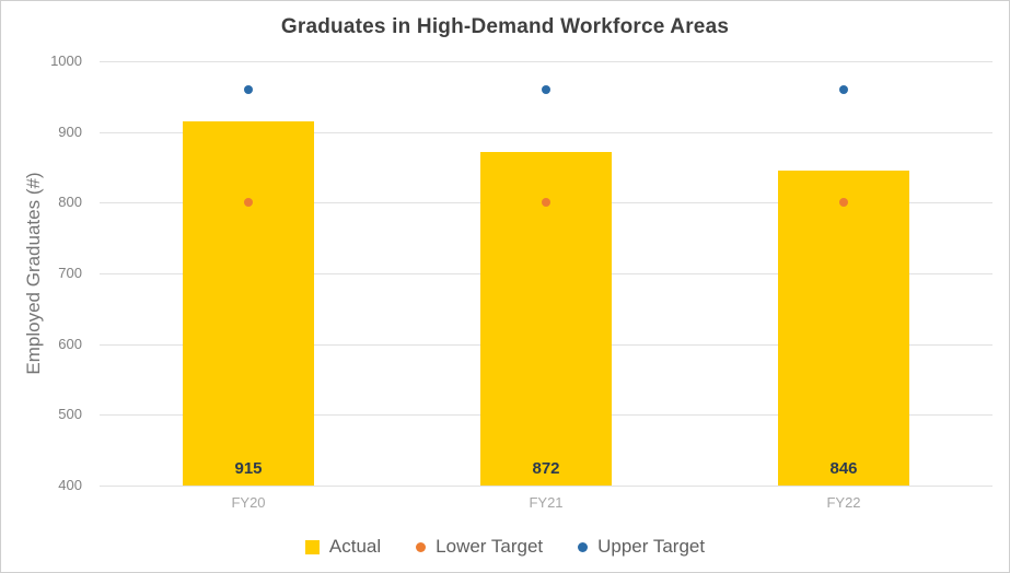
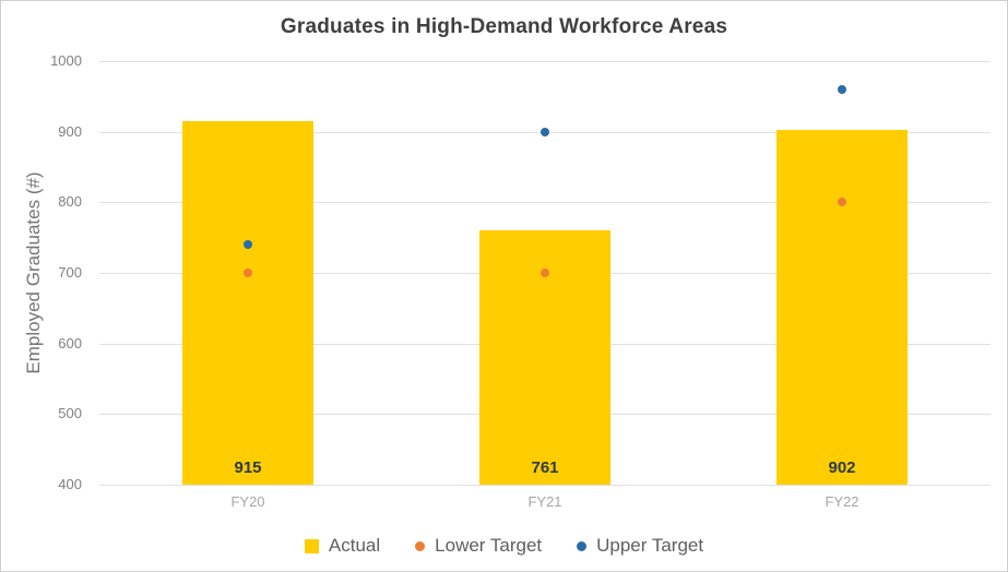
Lower Target/FY20: 800 -> 700
Upper Target/FY20: 960 -> 740
Actual/FY21: 872 -> 761
Lower Target/FY21: 800 -> 700
Upper Target/FY21: 960 -> 900
Actual/FY22: 846 -> 902
